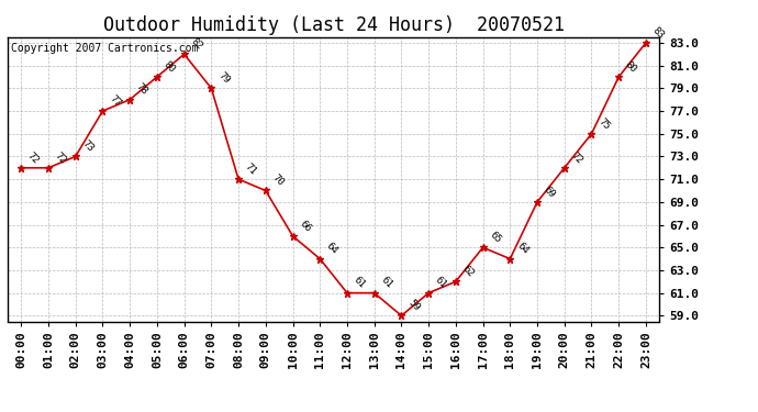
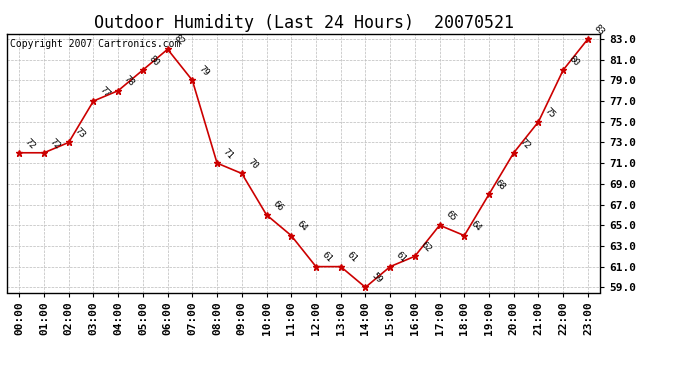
19:00: 69 -> 68
